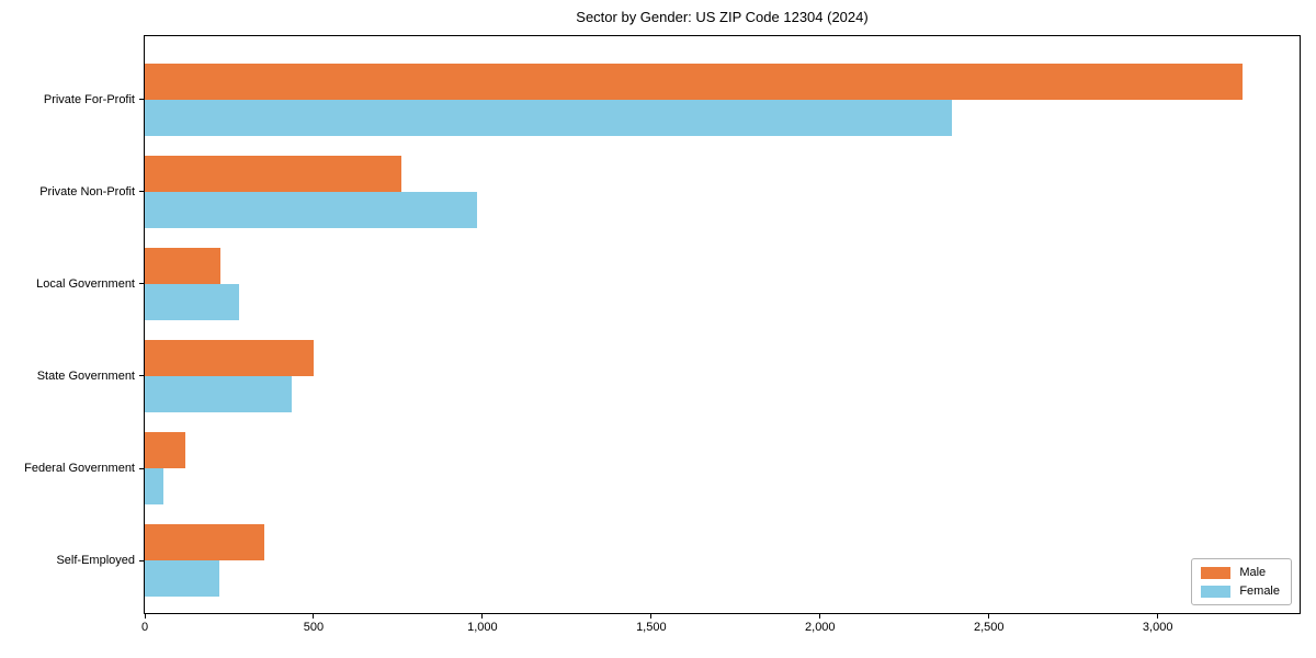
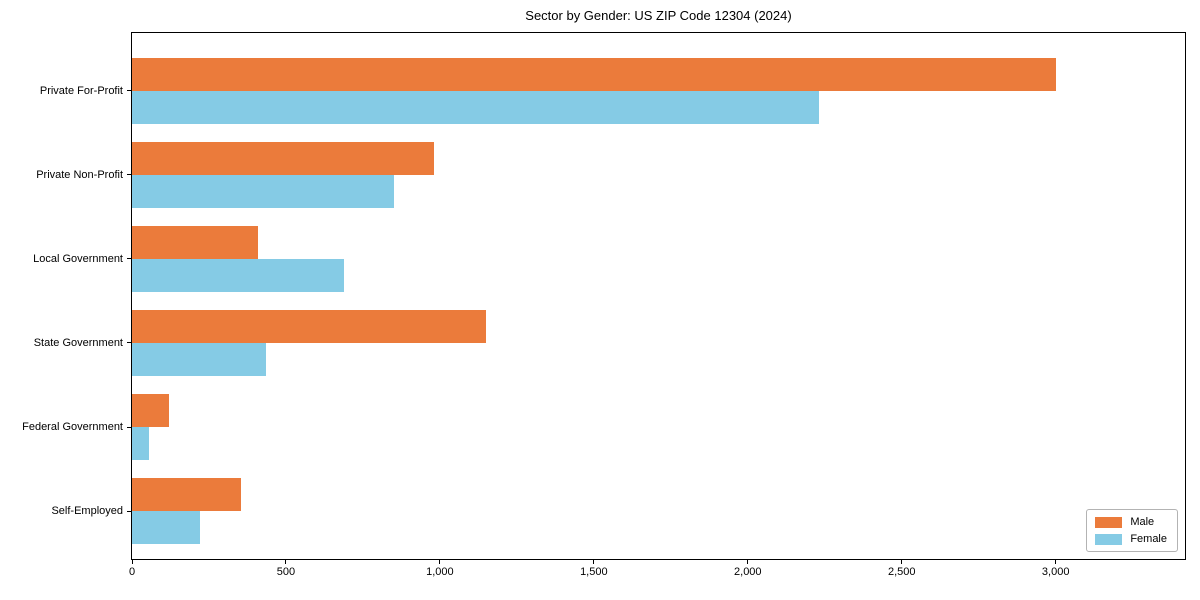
Male/Private For-Profit: 3250 -> 3000
Female/Private For-Profit: 2390 -> 2230
Male/Private Non-Profit: 760 -> 980
Female/Private Non-Profit: 980 -> 850
Male/Local Government: 220 -> 410
Female/Local Government: 280 -> 690
Male/State Government: 500 -> 1150
